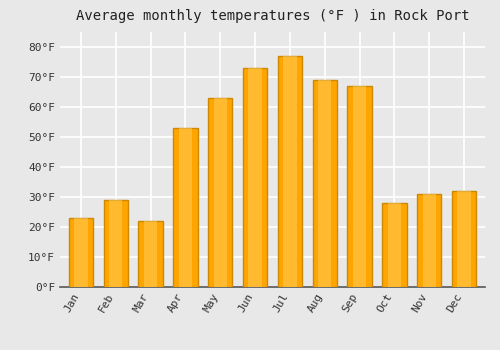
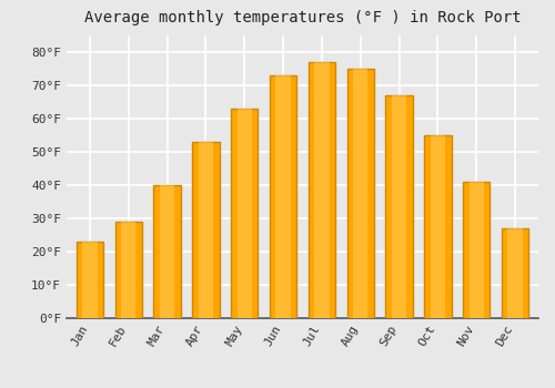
Mar: 22°F -> 40°F
Aug: 69°F -> 75°F
Oct: 28°F -> 55°F
Nov: 31°F -> 41°F
Dec: 32°F -> 27°F
